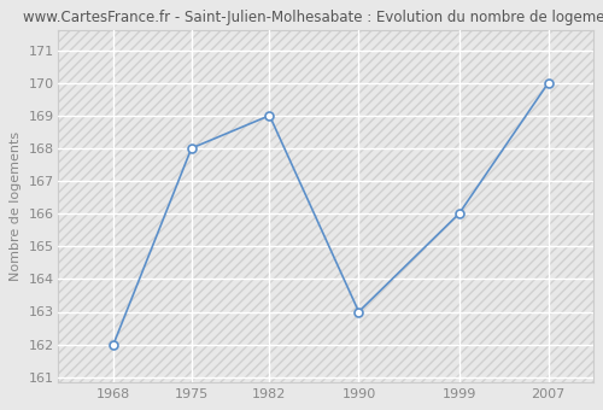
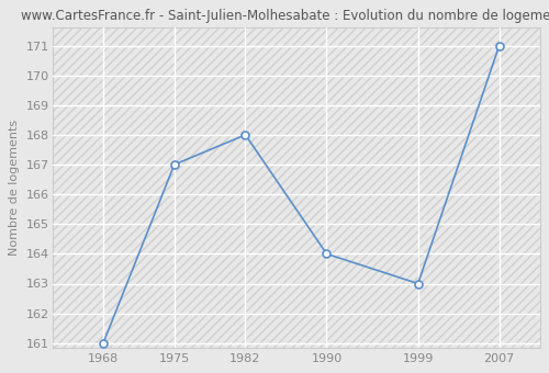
1968: 162 -> 161
1975: 168 -> 167
1982: 169 -> 168
1990: 163 -> 164
1999: 166 -> 163
2007: 170 -> 171
